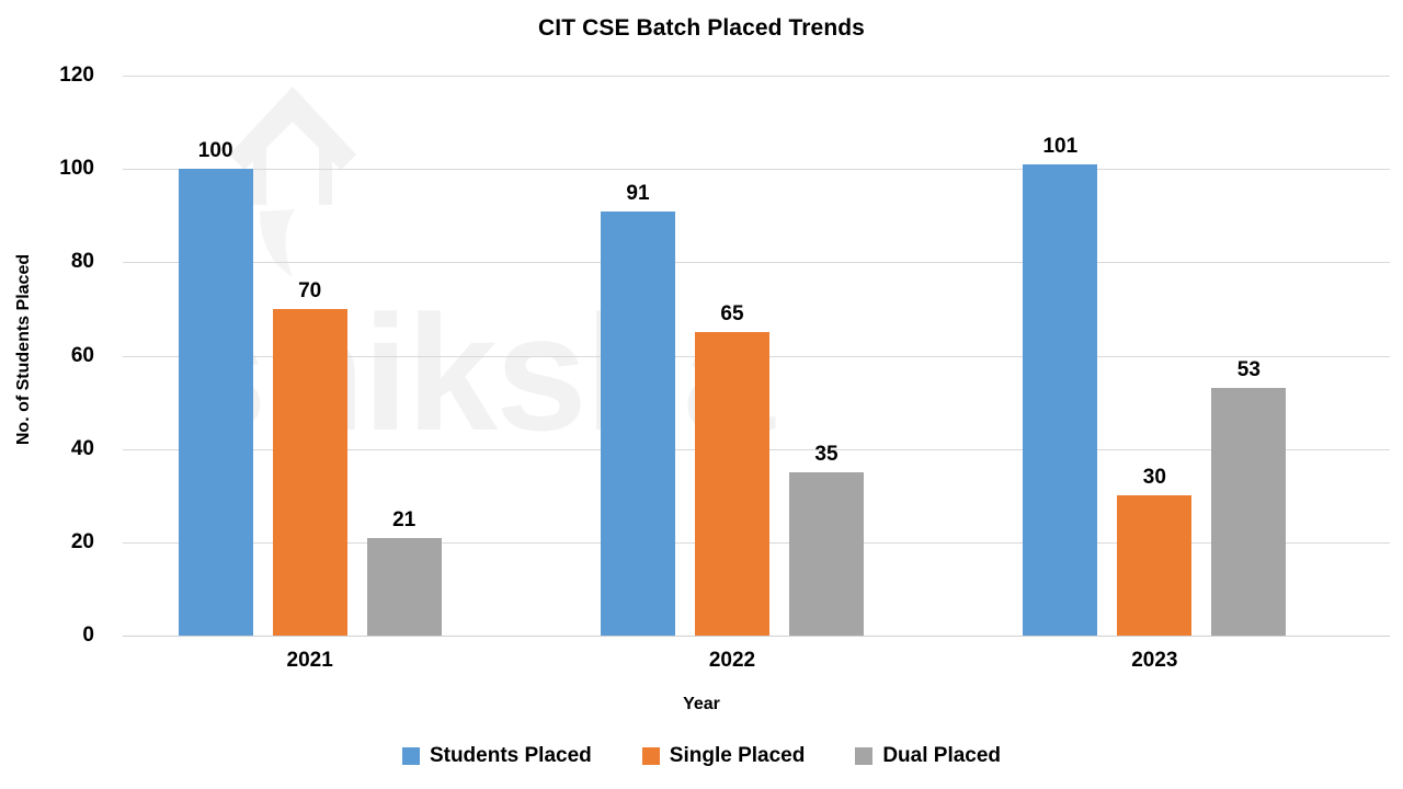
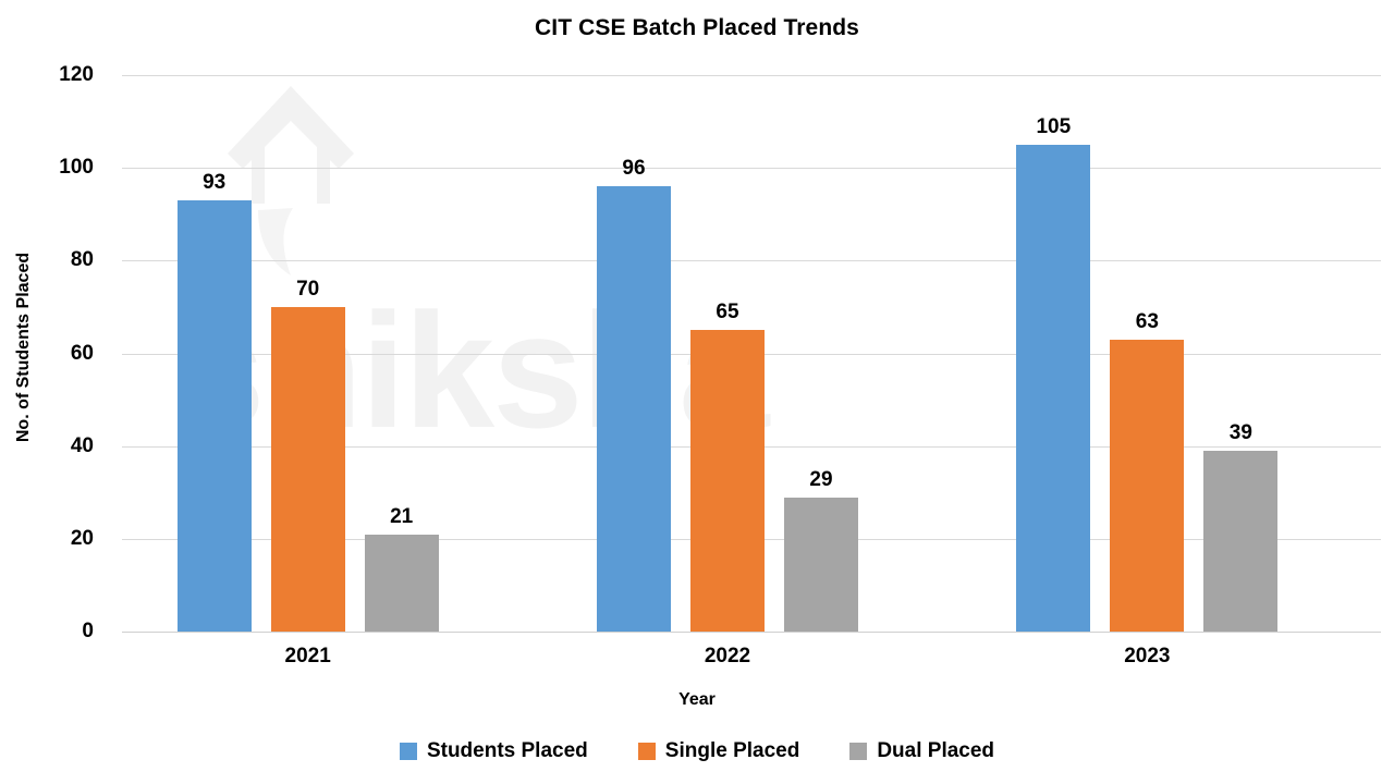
Students Placed/2021: 100 -> 93
Students Placed/2022: 91 -> 96
Dual Placed/2022: 35 -> 29
Students Placed/2023: 101 -> 105
Single Placed/2023: 30 -> 63
Dual Placed/2023: 53 -> 39
